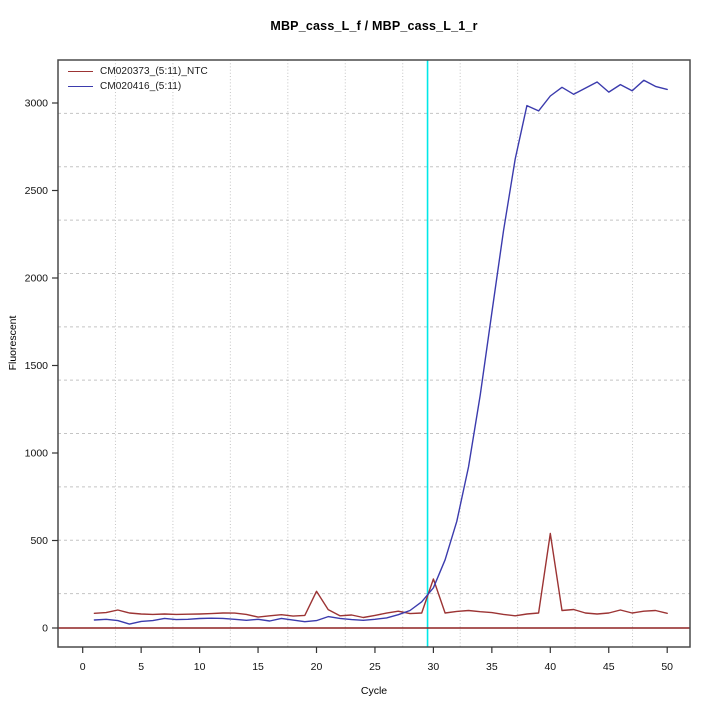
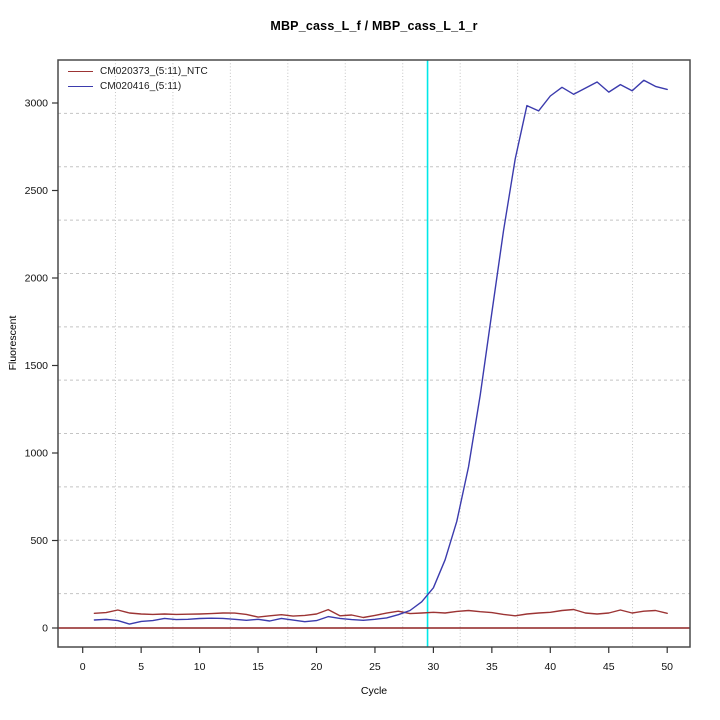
CM020373_(5:11)_NTC/20: 210 -> 80
CM020373_(5:11)_NTC/30: 280 -> 90
CM020373_(5:11)_NTC/40: 540 -> 90
